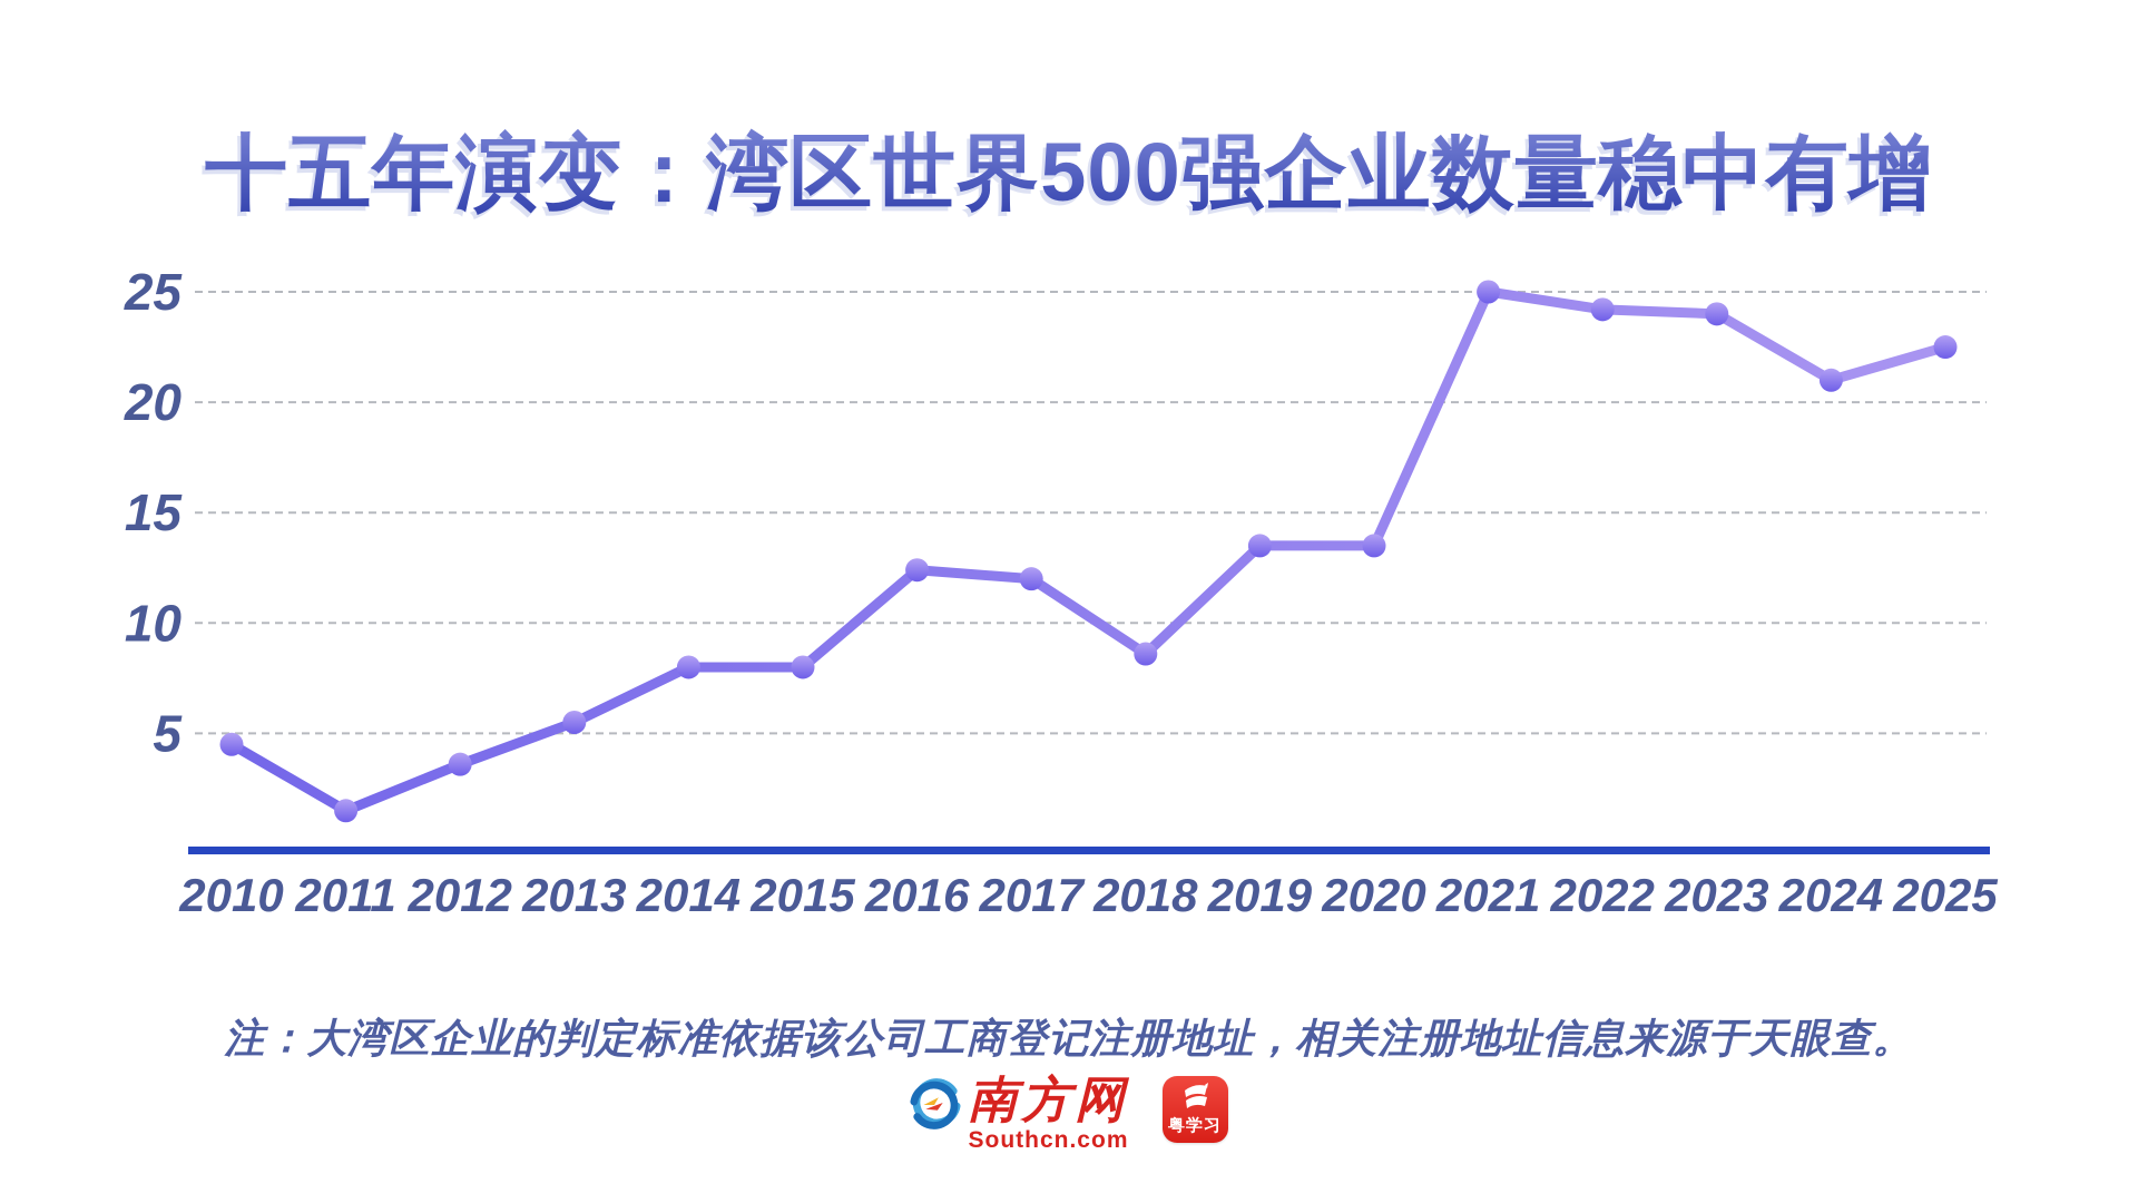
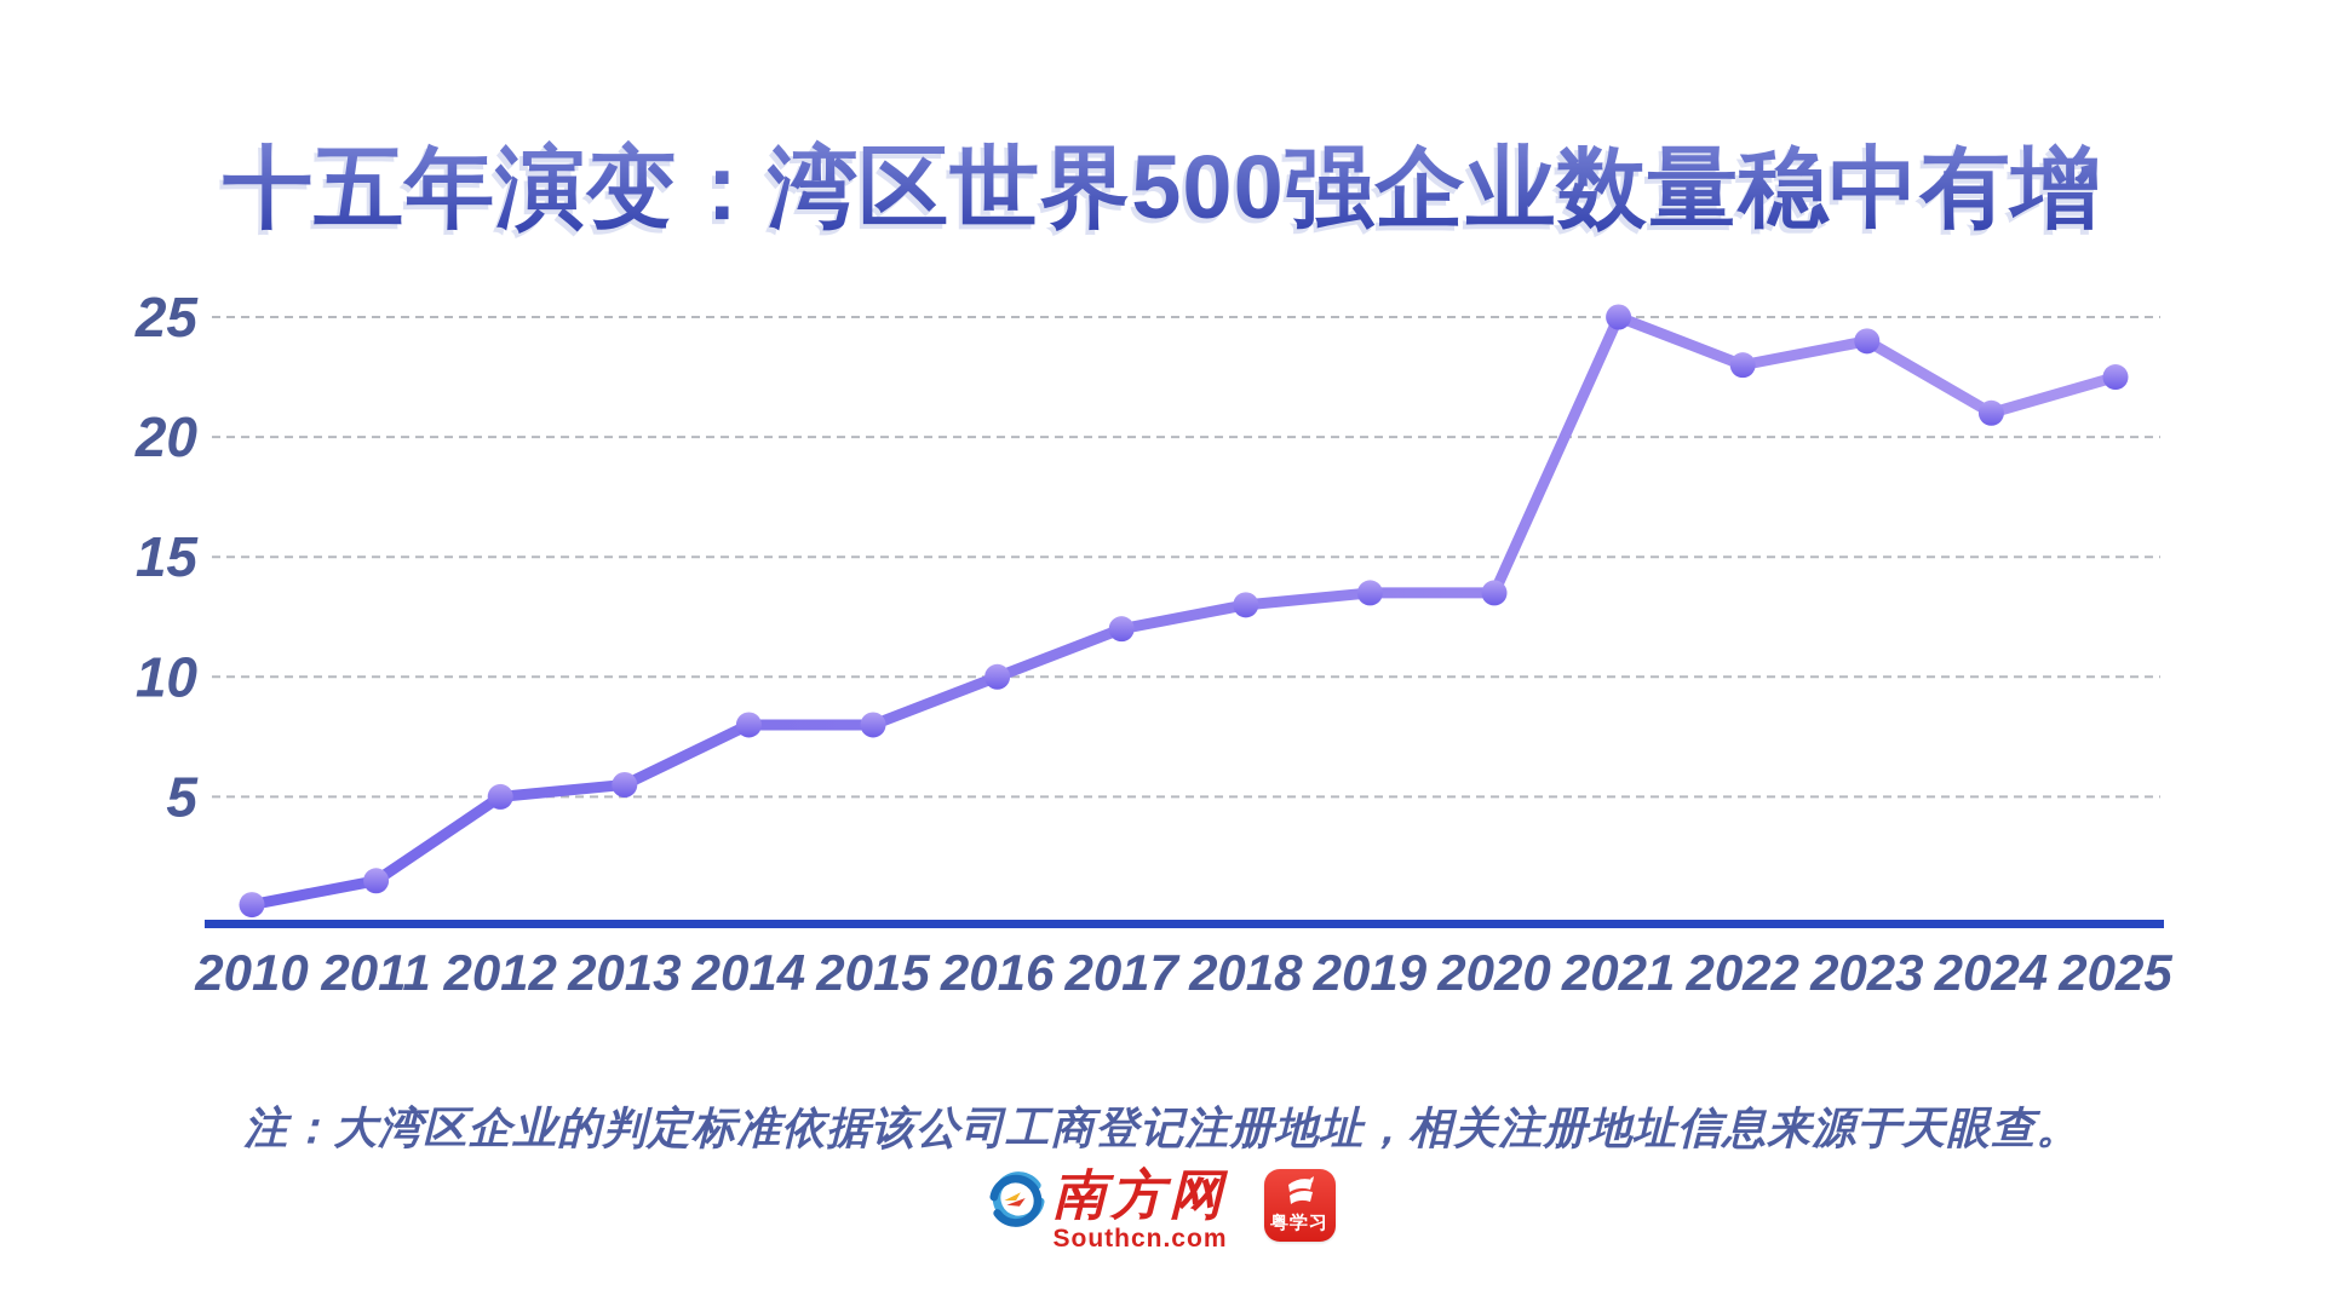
2010: 4.5 -> 0.5
2012: 3.6 -> 5.0
2016: 12.4 -> 10.0
2018: 8.6 -> 13.0
2022: 24.2 -> 23.0
